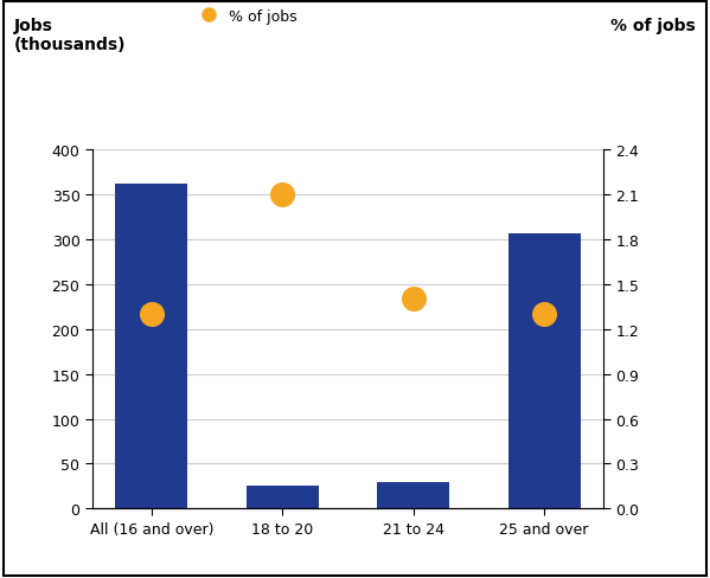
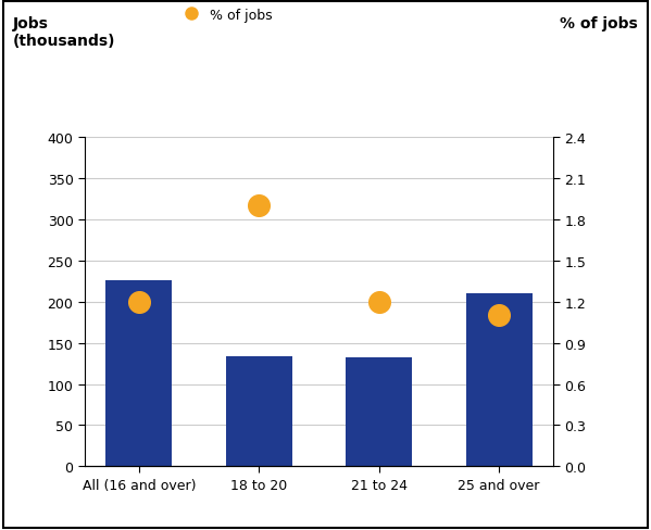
Jobs (thousands)/All (16 and over): 362 -> 226
% of jobs/All (16 and over): 1.3 -> 1.2
Jobs (thousands)/18 to 20: 25 -> 134
% of jobs/18 to 20: 2.1 -> 1.9
Jobs (thousands)/21 to 24: 30 -> 132
% of jobs/21 to 24: 1.4 -> 1.2
Jobs (thousands)/25 and over: 307 -> 210
% of jobs/25 and over: 1.3 -> 1.1
